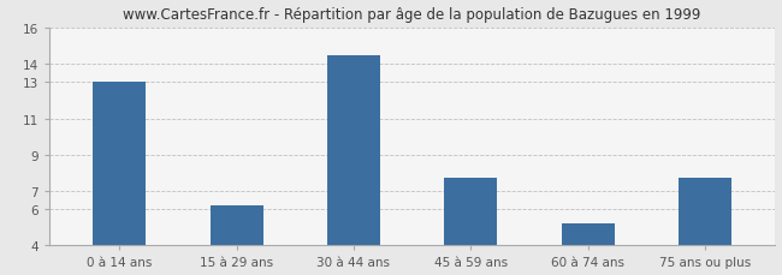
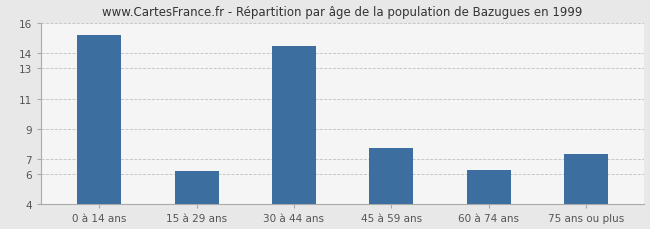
0 à 14 ans: 13.0 -> 15.2
60 à 74 ans: 5.2 -> 6.3
75 ans ou plus: 7.7 -> 7.3
